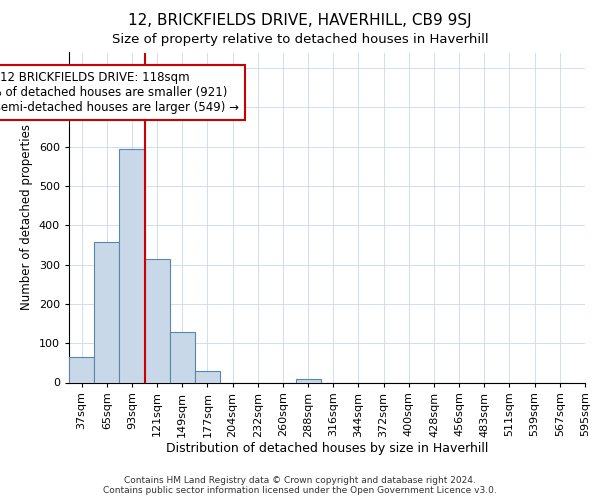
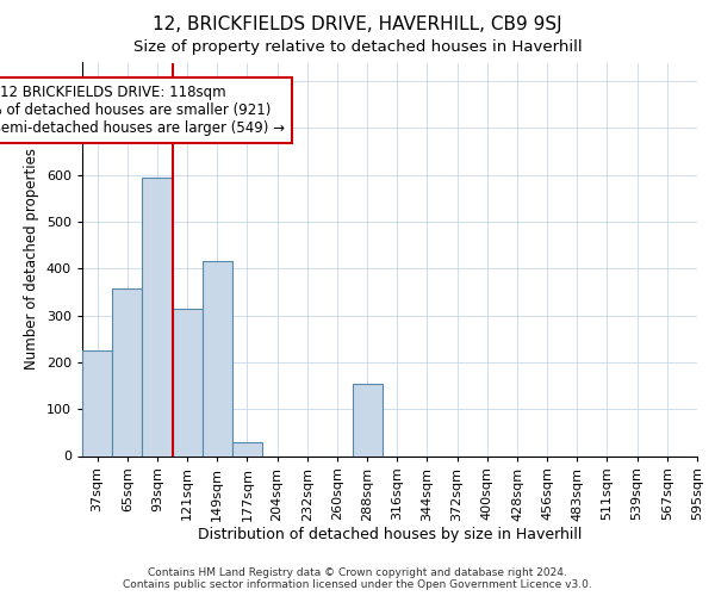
37sqm: 65 -> 225
149sqm: 128 -> 415
288sqm: 10 -> 155
